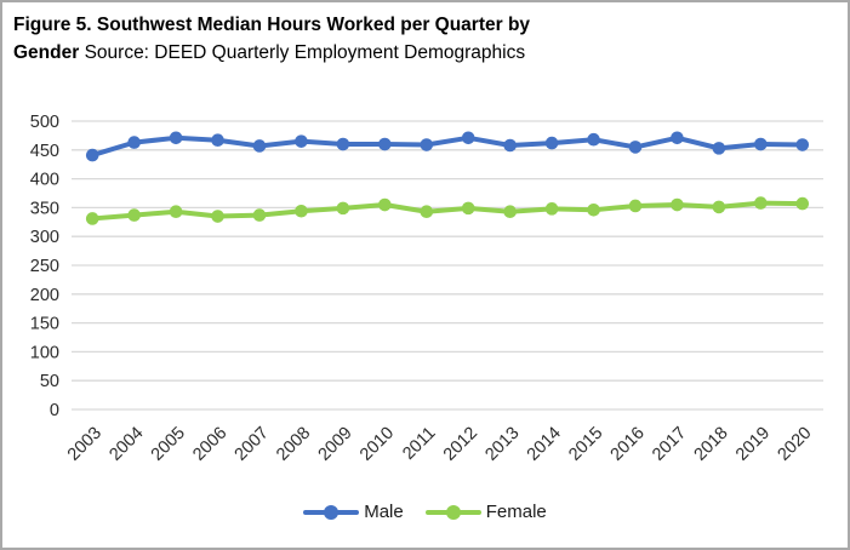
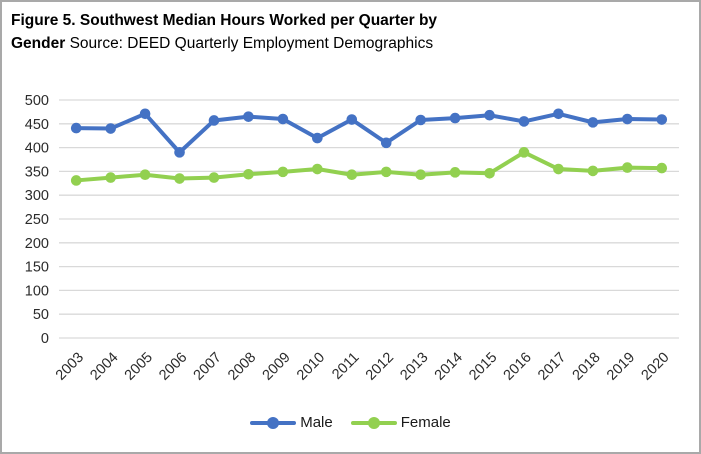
Male/2004: 460 -> 440
Male/2006: 470 -> 390
Male/2010: 460 -> 420
Male/2012: 470 -> 410
Female/2016: 350 -> 390
